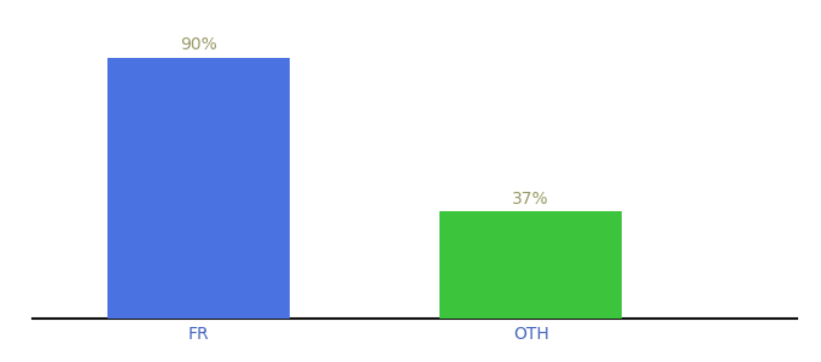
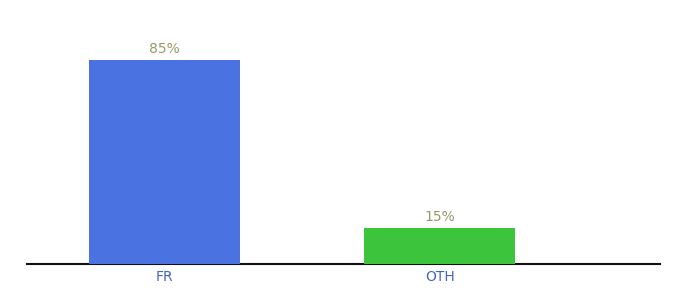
FR: 90% -> 85%
OTH: 37% -> 15%
